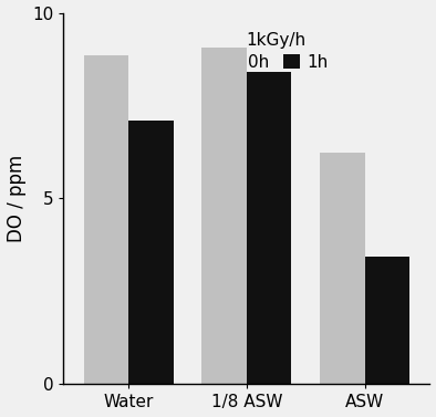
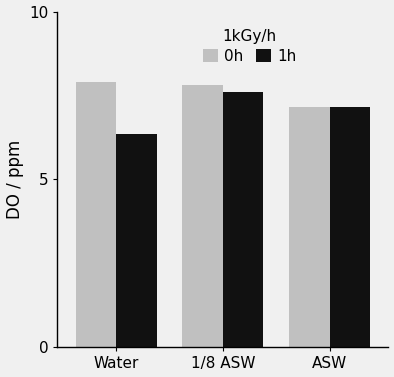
0h/Water: 8.85 -> 7.90
1h/Water: 7.10 -> 6.35
0h/1/8 ASW: 9.05 -> 7.80
1h/1/8 ASW: 8.40 -> 7.60
0h/ASW: 6.25 -> 7.15
1h/ASW: 3.45 -> 7.15
